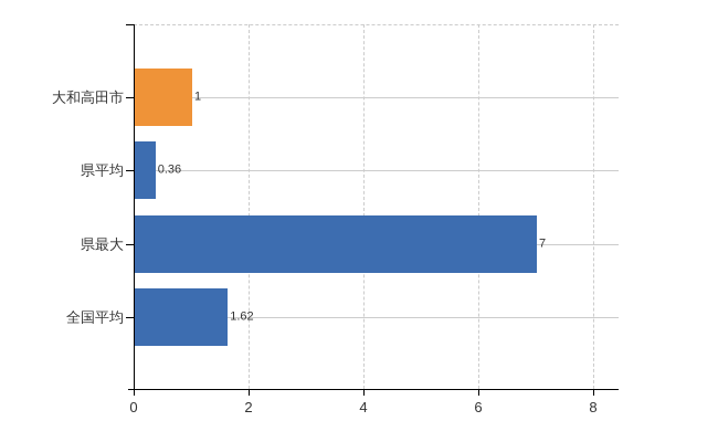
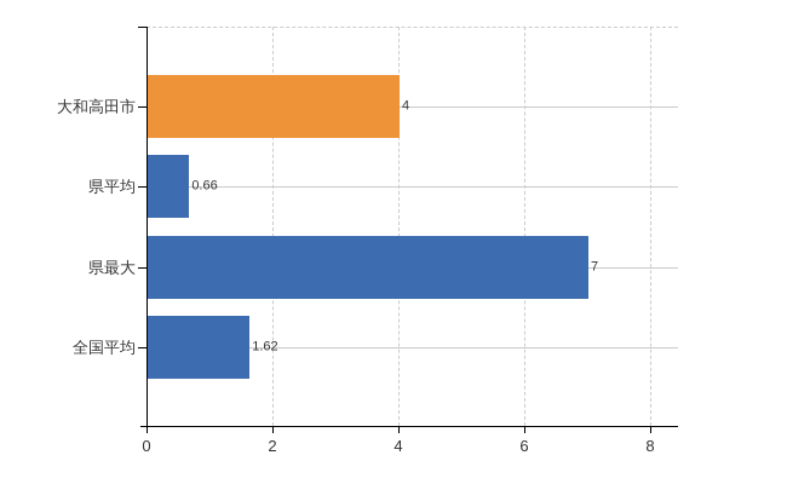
大和高田市: 1 -> 4
県平均: 0.36 -> 0.66
